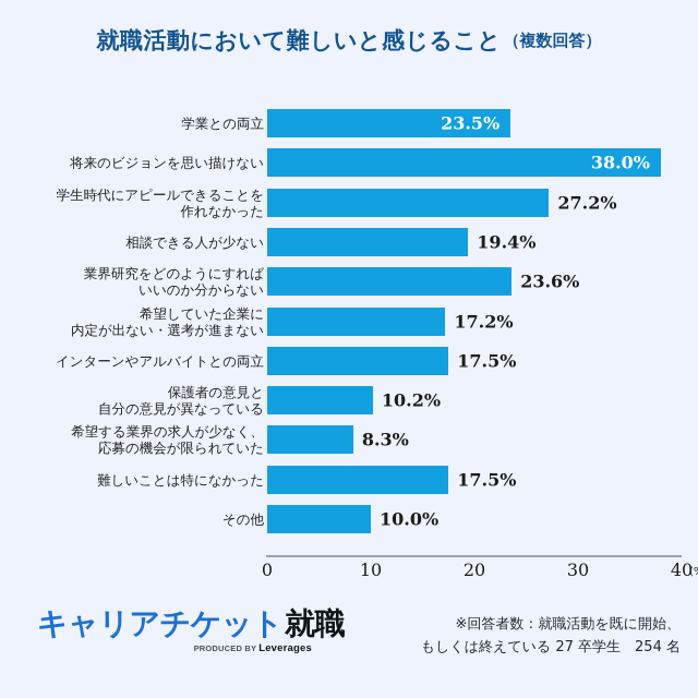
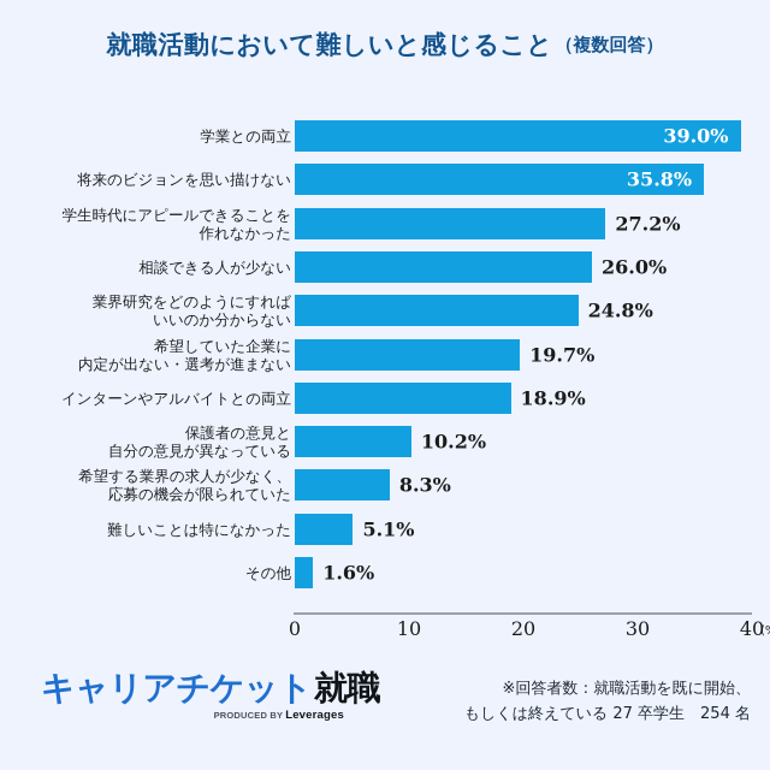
学業との両立: 23.5% -> 39.0%
将来のビジョンを思い描けない: 38.0% -> 35.8%
相談できる人が少ない: 19.4% -> 26.0%
業界研究をどのようにすれば いいのか分からない: 23.6% -> 24.8%
希望していた企業に 内定が出ない・選考が進まない: 17.2% -> 19.7%
インターンやアルバイトとの両立: 17.5% -> 18.9%
難しいことは特になかった: 17.5% -> 5.1%
その他: 10.0% -> 1.6%
